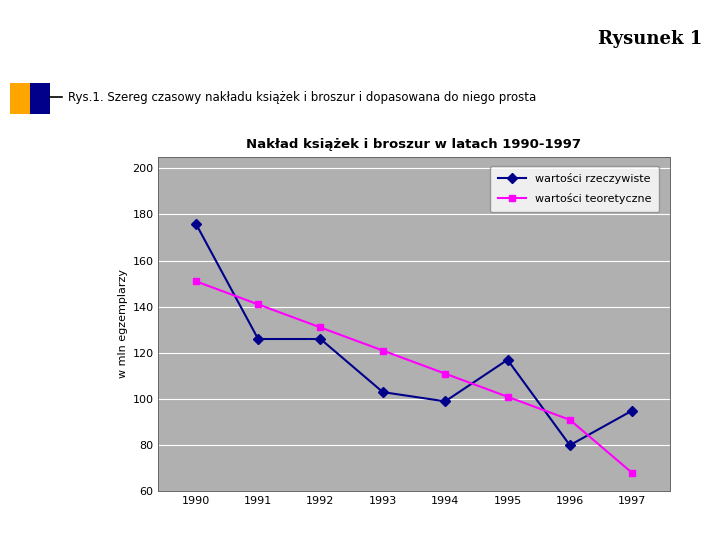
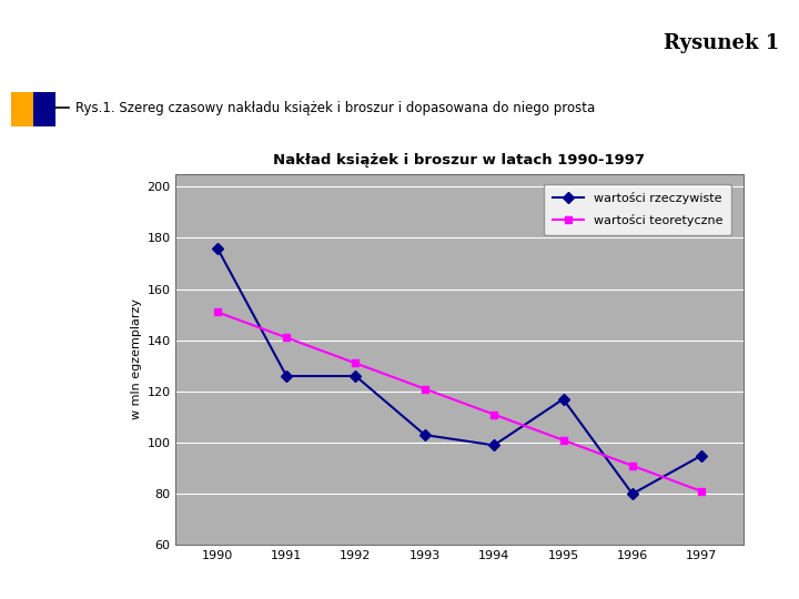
wartości teoretyczne/1997: 68 -> 81
